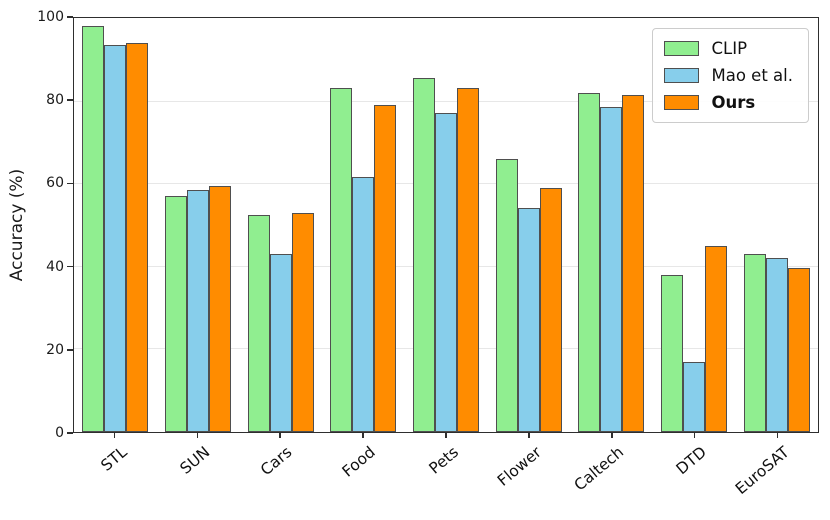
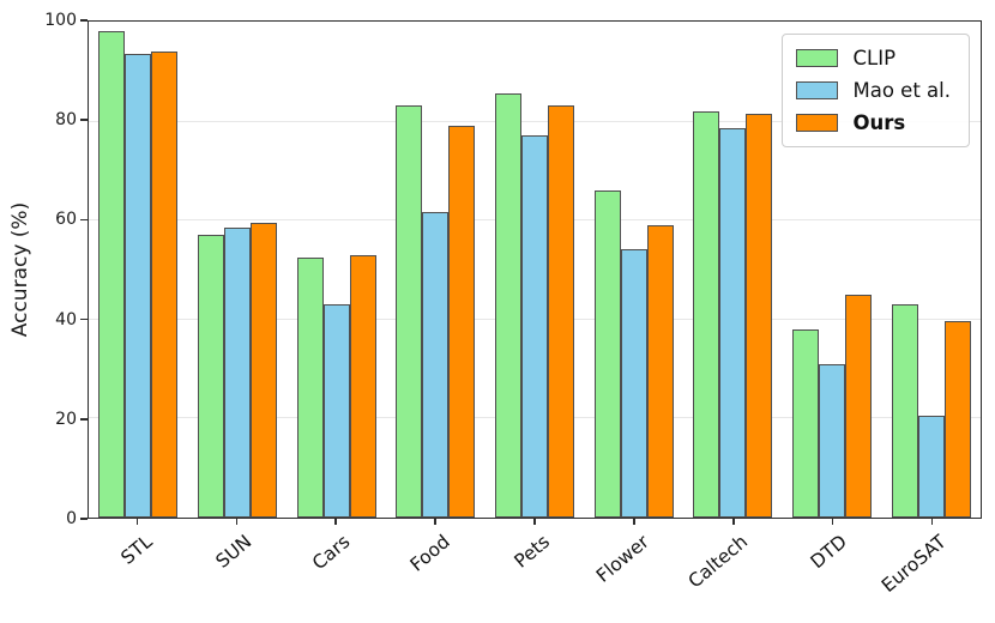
Mao et al./DTD: 17 -> 31
Mao et al./EuroSAT: 42 -> 20
